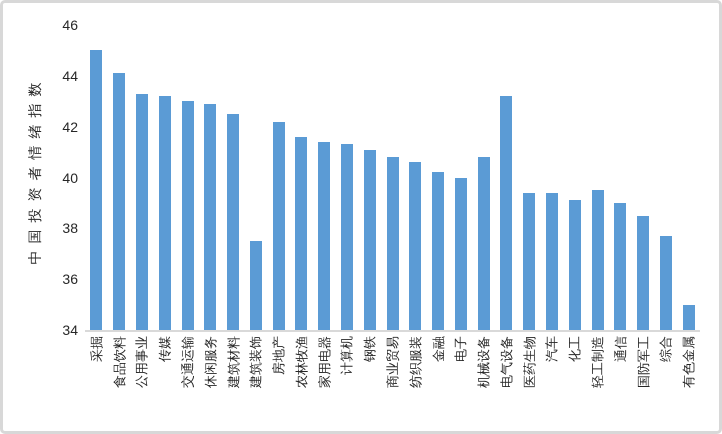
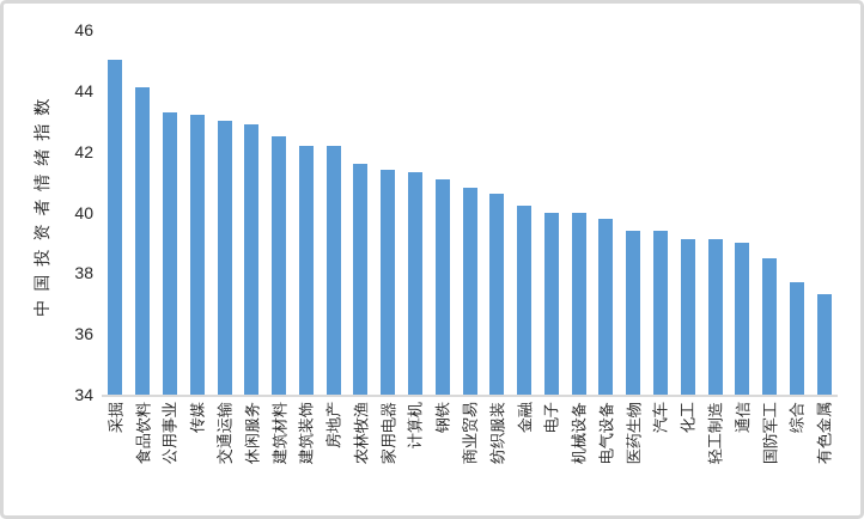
建筑装饰: 37.5 -> 42.2
机械设备: 40.8 -> 40.0
电气设备: 43.2 -> 39.8
轻工制造: 39.5 -> 39.1
有色金属: 35.0 -> 37.3
